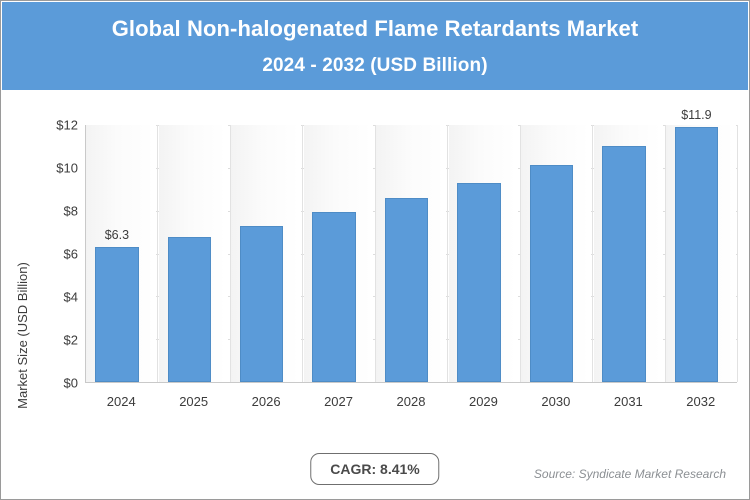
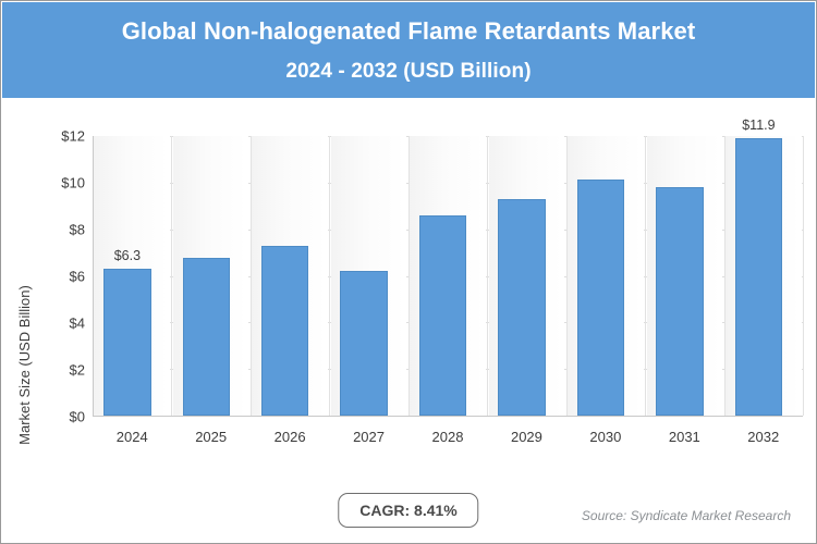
2027: $8.0 -> $6.2
2031: $11.0 -> $9.8
